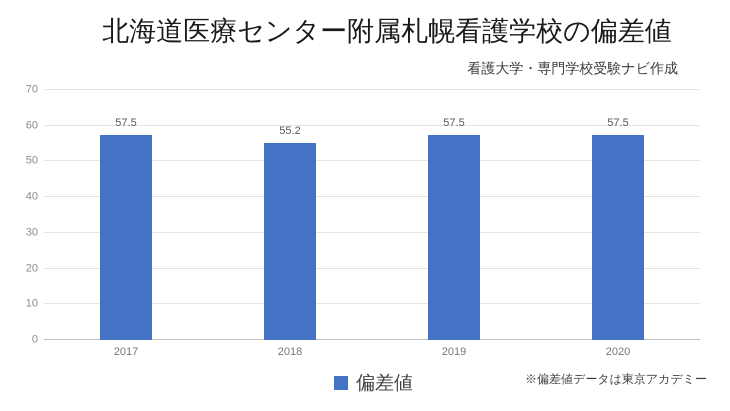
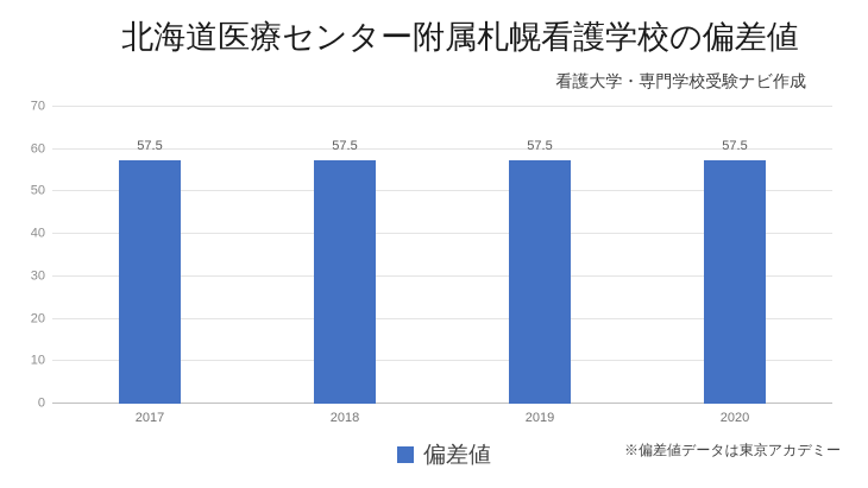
2018: 55.2 -> 57.5
